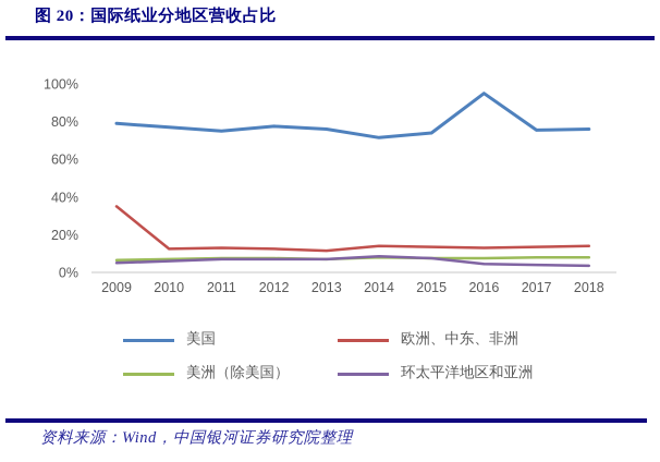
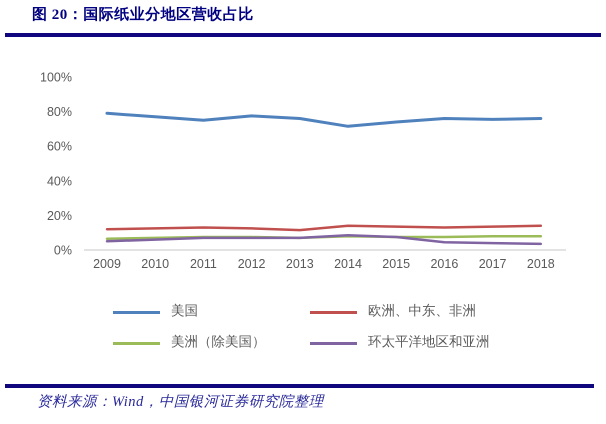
欧洲、中东、非洲/2009: 35% -> 12%
美国/2016: 95% -> 76%
